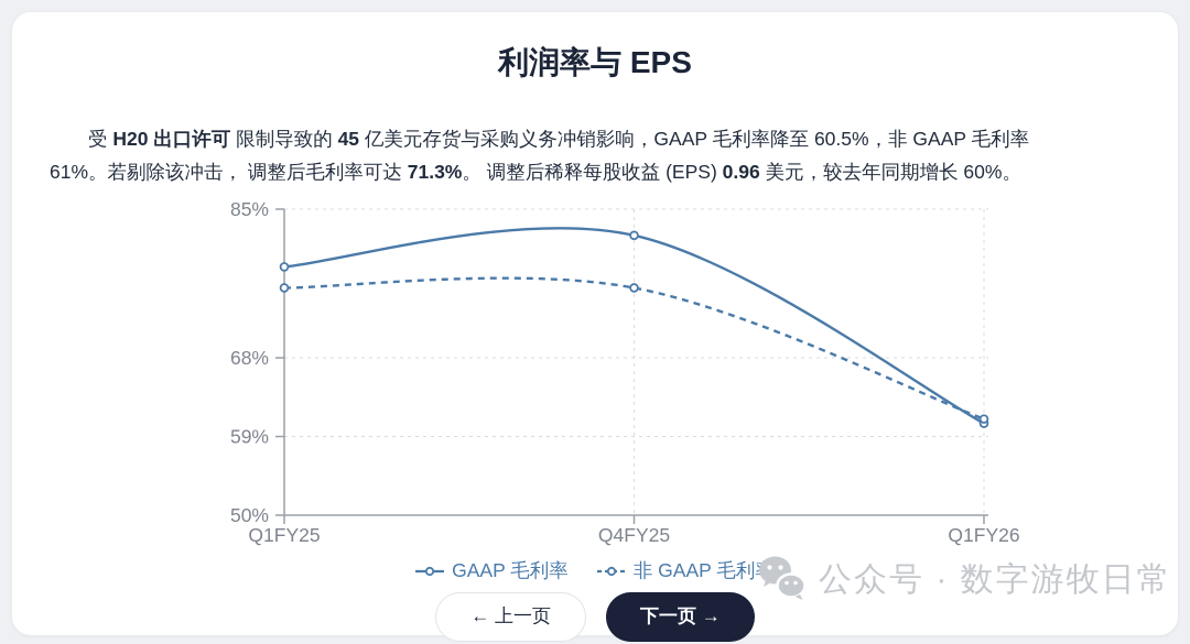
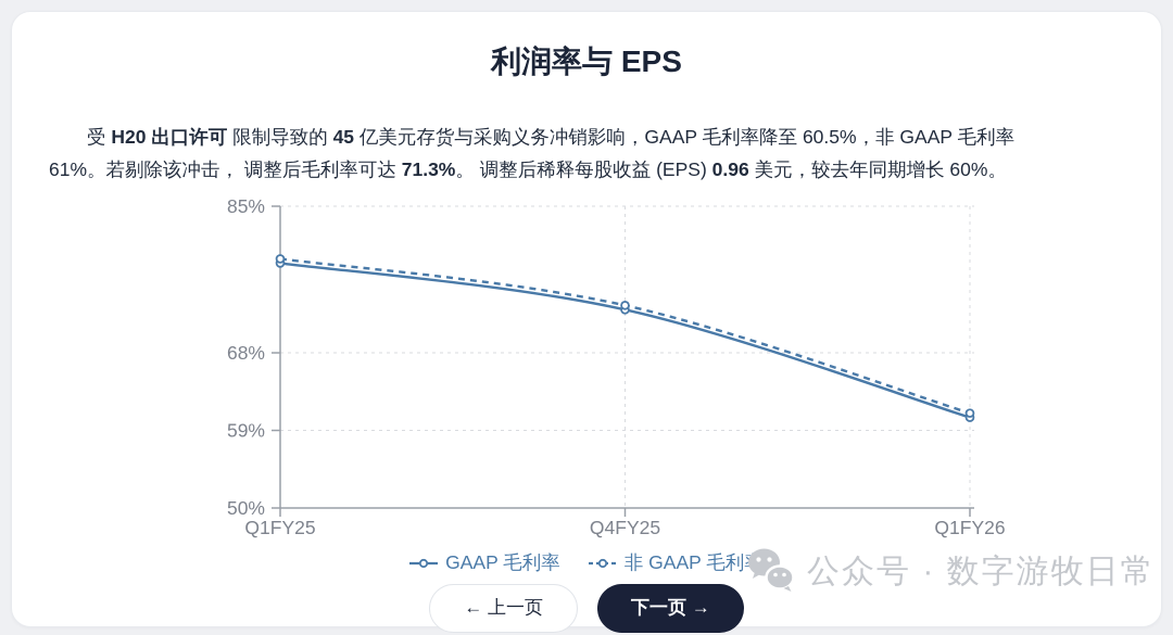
非 GAAP 毛利率/Q1FY25: 76% -> 79%
GAAP 毛利率/Q4FY25: 82% -> 73%
非 GAAP 毛利率/Q4FY25: 76% -> 74%
